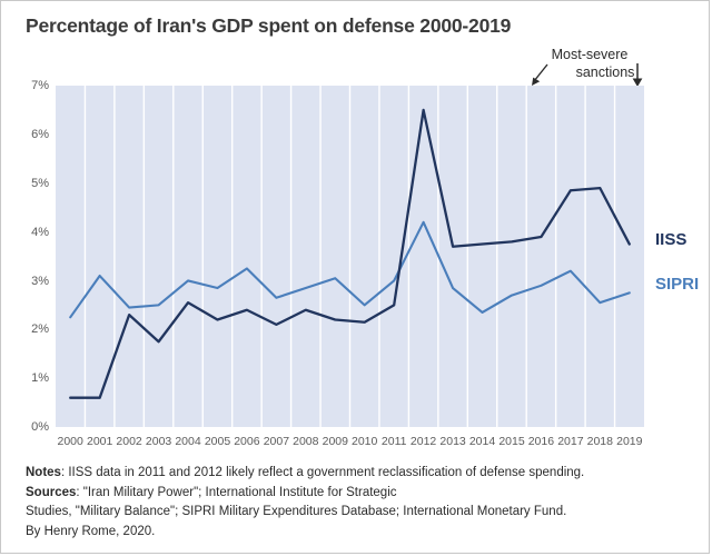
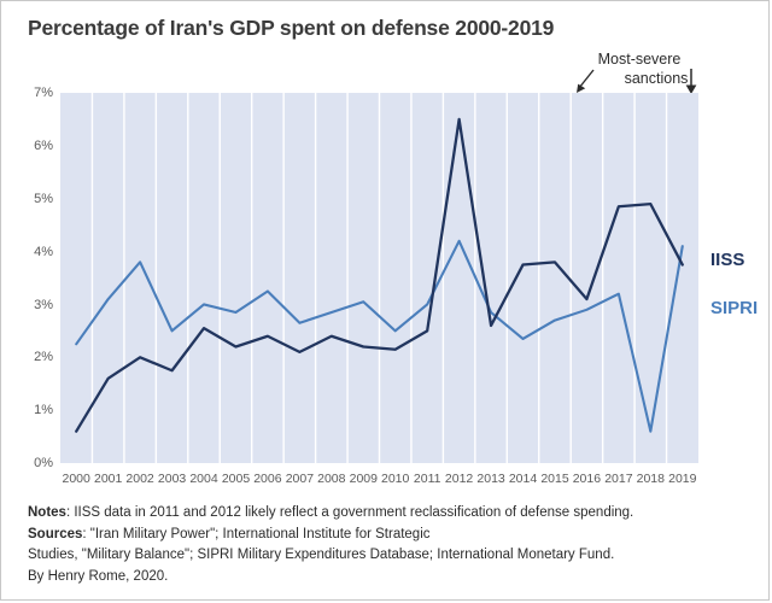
IISS/2001: 0.6% -> 1.6%
IISS/2002: 2.3% -> 2.0%
SIPRI/2002: 2.5% -> 3.8%
IISS/2013: 3.7% -> 2.6%
IISS/2016: 3.9% -> 3.1%
SIPRI/2018: 2.5% -> 0.6%
SIPRI/2019: 2.8% -> 4.1%
